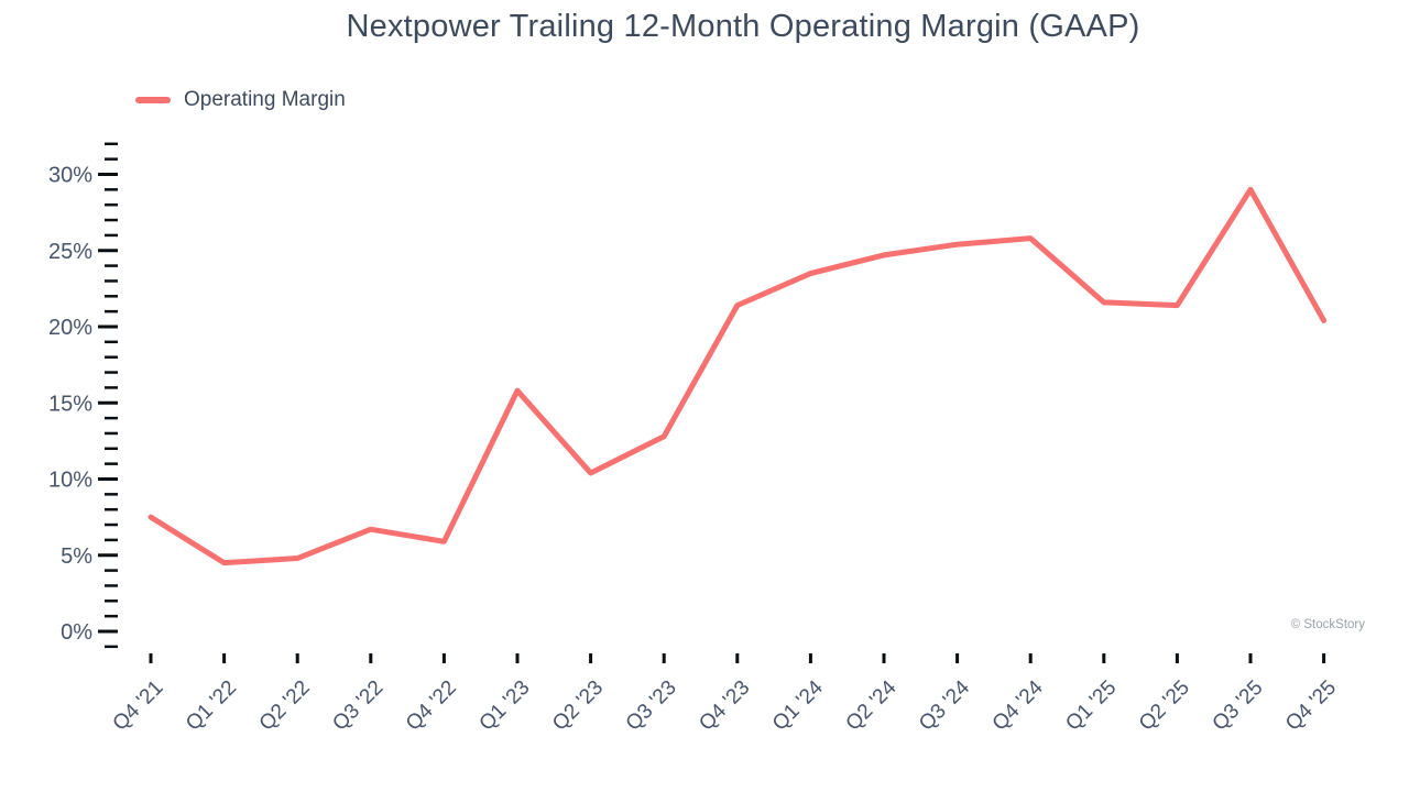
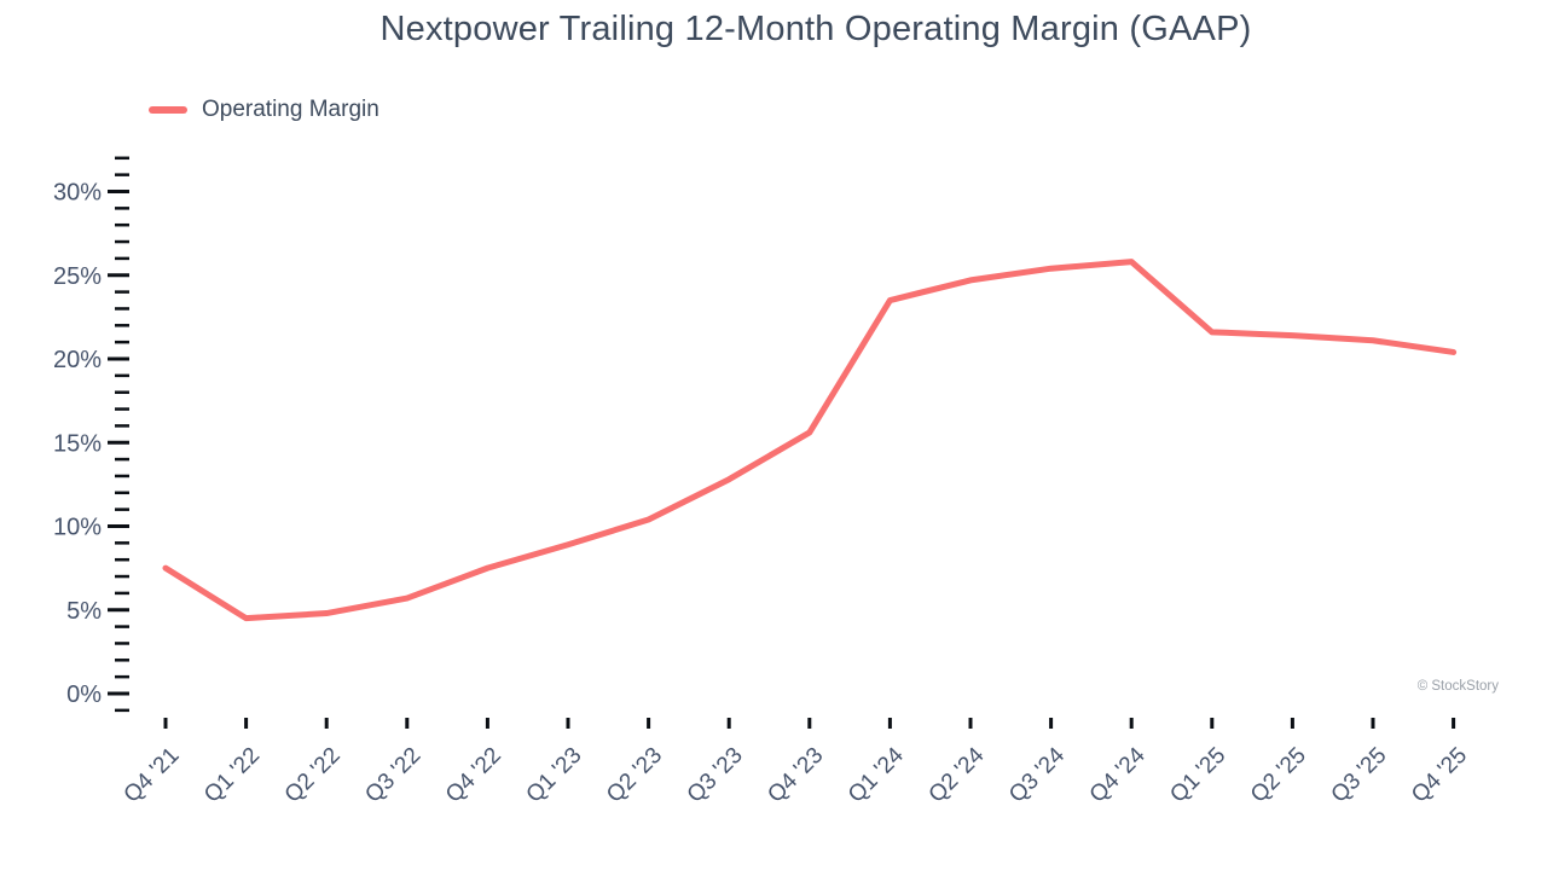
Q3 '22: 6.7% -> 5.7%
Q4 '22: 5.9% -> 7.5%
Q1 '23: 15.8% -> 8.9%
Q4 '23: 21.4% -> 15.6%
Q3 '25: 29.0% -> 21.1%
